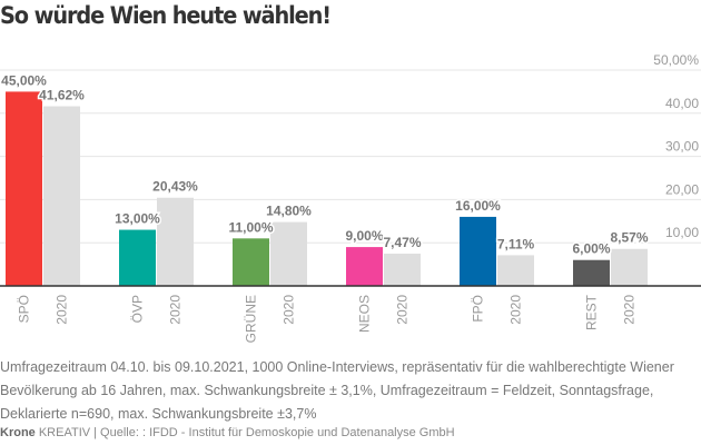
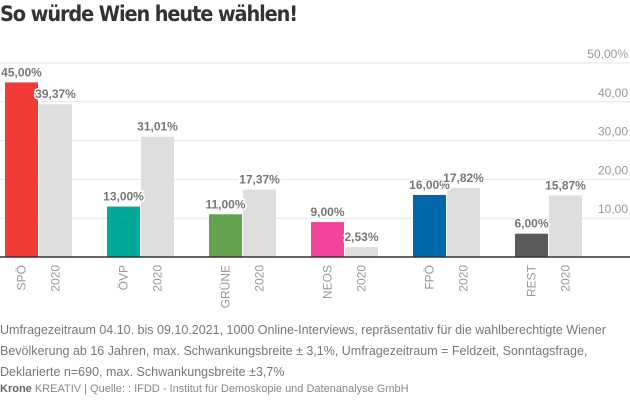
2020/SPÖ: 41,62% -> 39,37%
2020/ÖVP: 20,43% -> 31,01%
2020/GRÜNE: 14,80% -> 17,37%
2020/NEOS: 7,47% -> 2,53%
2020/FPÖ: 7,11% -> 17,82%
2020/REST: 8,57% -> 15,87%
